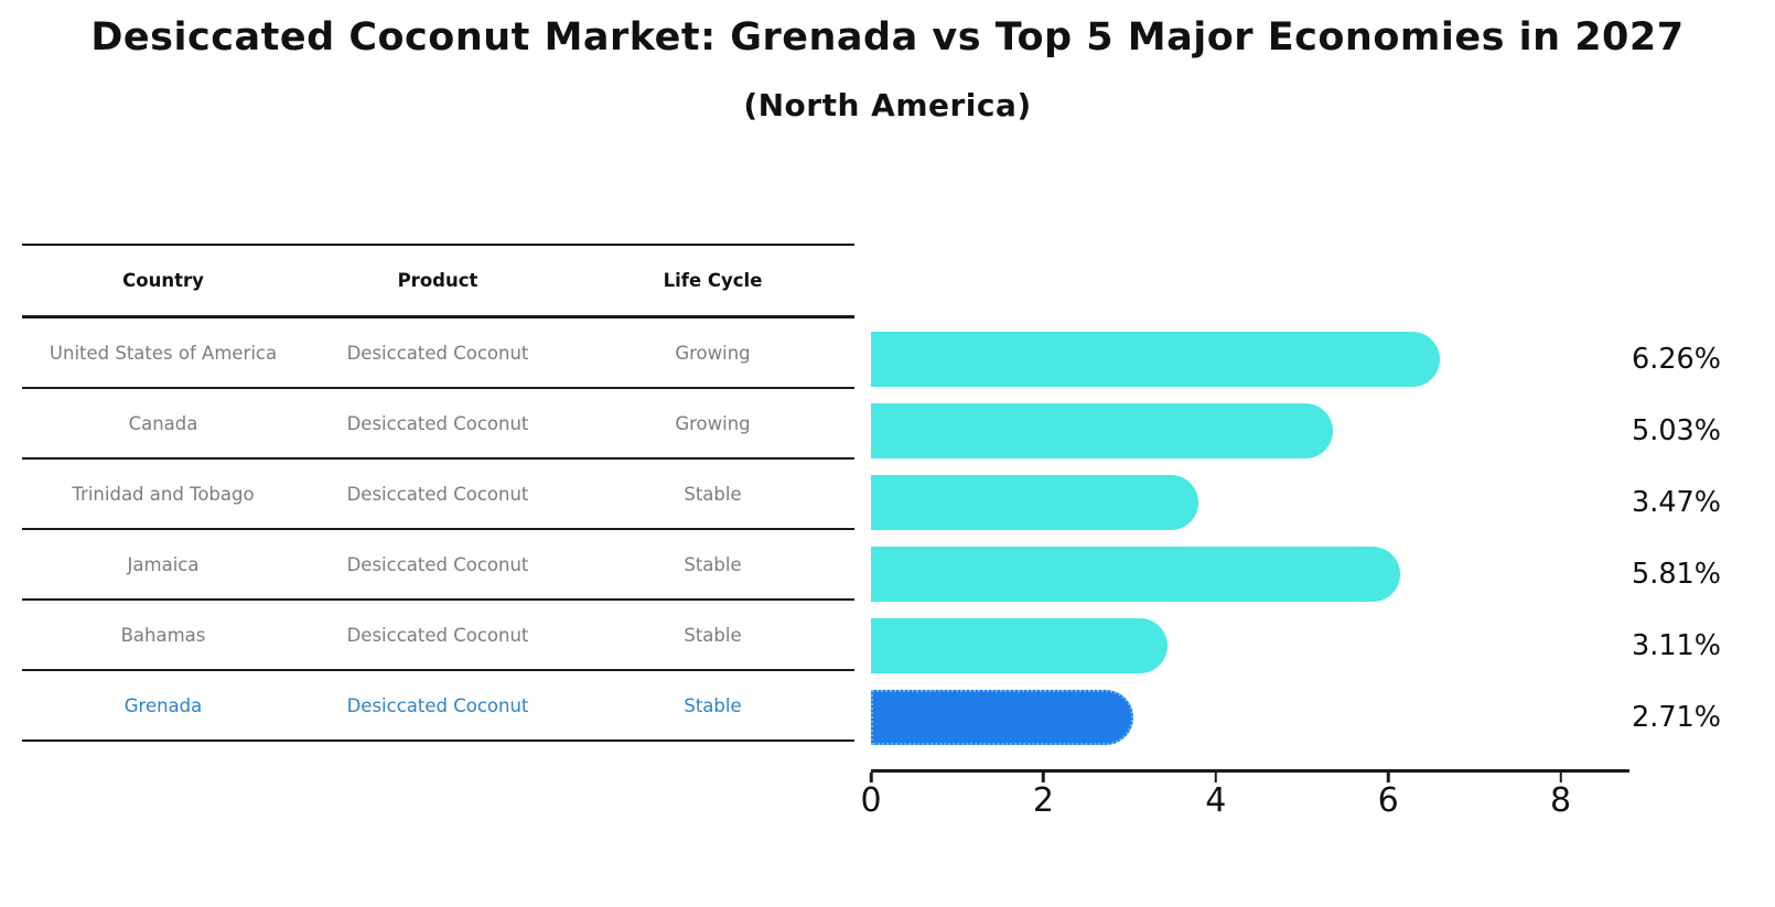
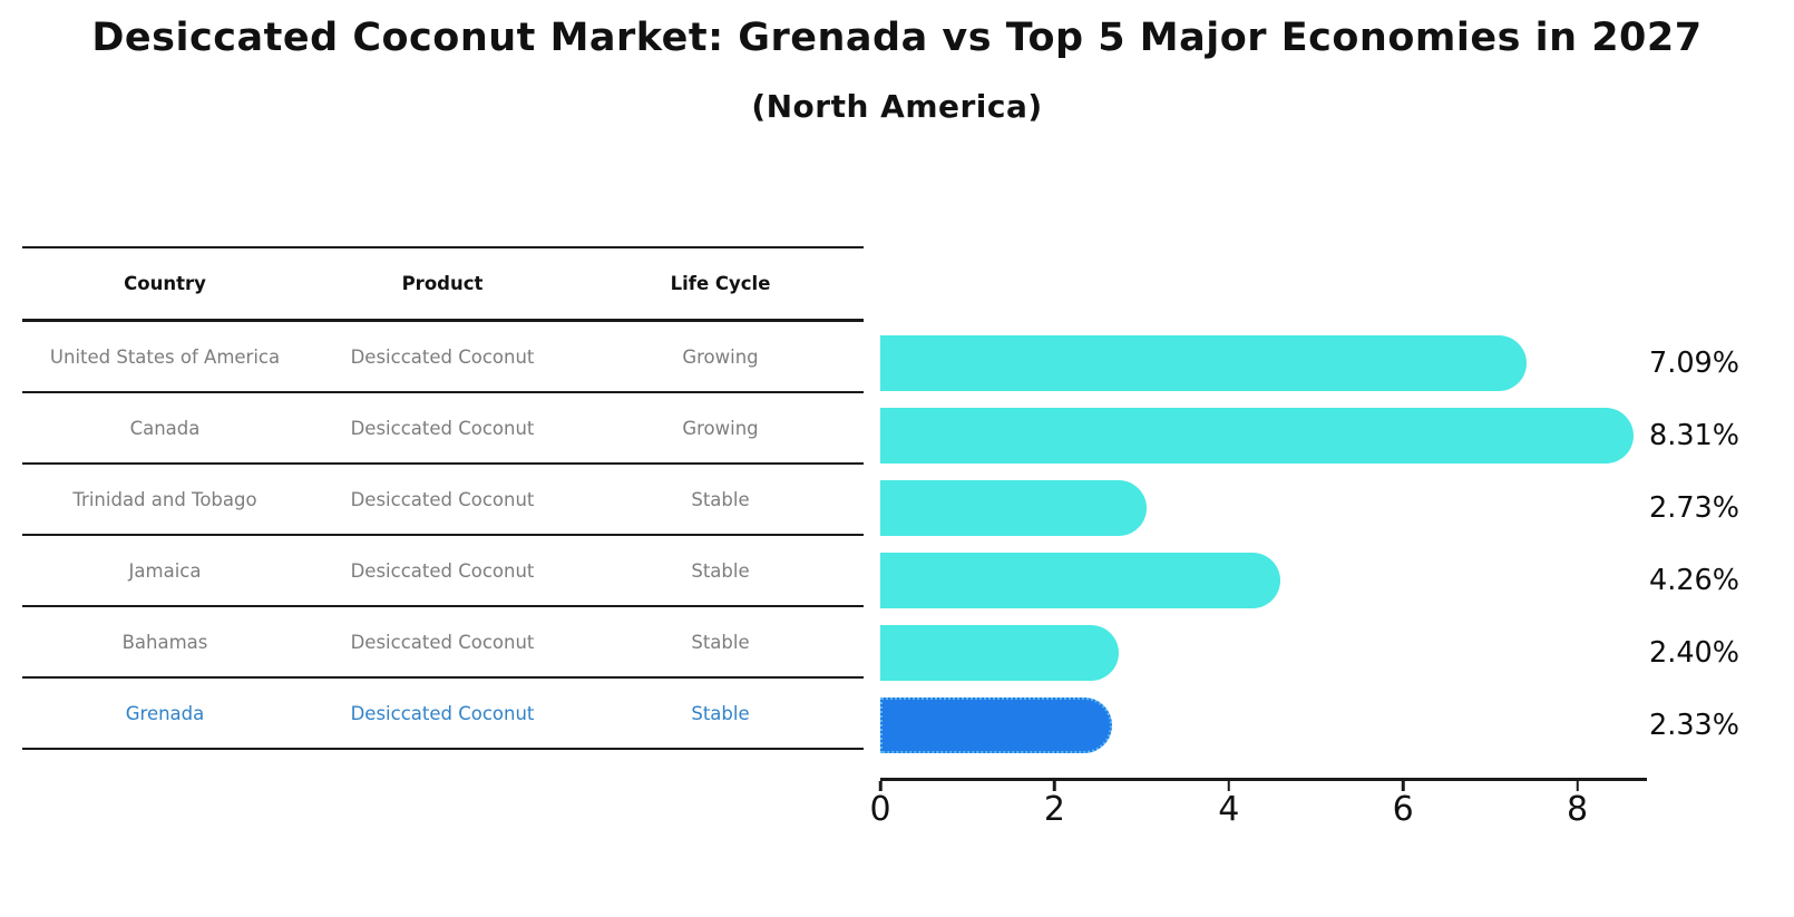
United States of America: 6.26% -> 7.09%
Canada: 5.03% -> 8.31%
Trinidad and Tobago: 3.47% -> 2.73%
Jamaica: 5.81% -> 4.26%
Bahamas: 3.11% -> 2.40%
Grenada: 2.71% -> 2.33%
